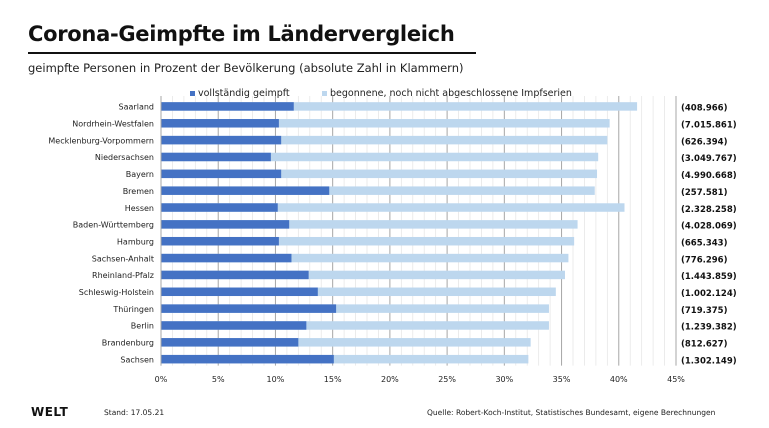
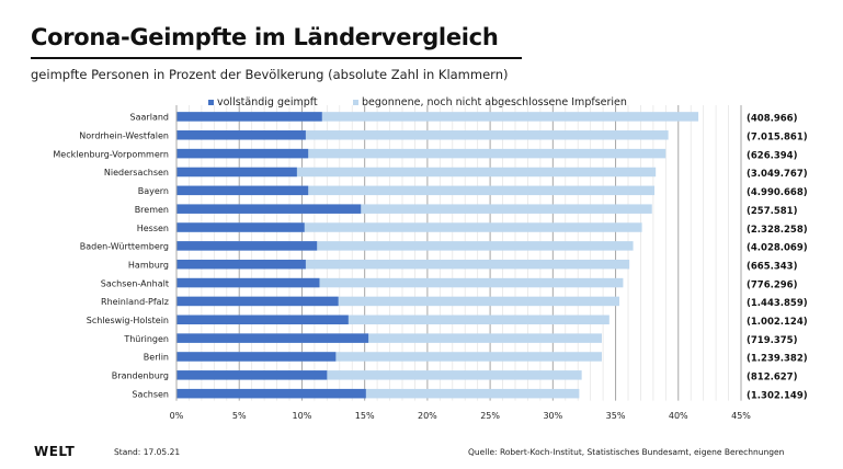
begonnene, noch nicht abgeschlossene Impfserien/Hessen: 40.5% -> 37.1%
